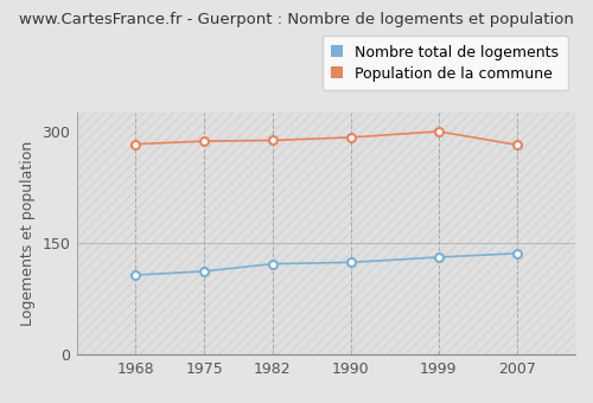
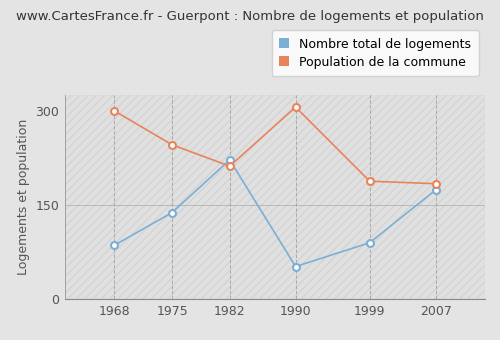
Nombre total de logements/1968: 107 -> 86
Population de la commune/1968: 283 -> 300
Nombre total de logements/1975: 112 -> 138
Population de la commune/1975: 287 -> 246
Nombre total de logements/1982: 122 -> 222
Population de la commune/1982: 288 -> 212
Nombre total de logements/1990: 124 -> 52
Population de la commune/1990: 292 -> 306
Nombre total de logements/1999: 131 -> 90
Population de la commune/1999: 300 -> 188
Nombre total de logements/2007: 136 -> 174
Population de la commune/2007: 282 -> 184
